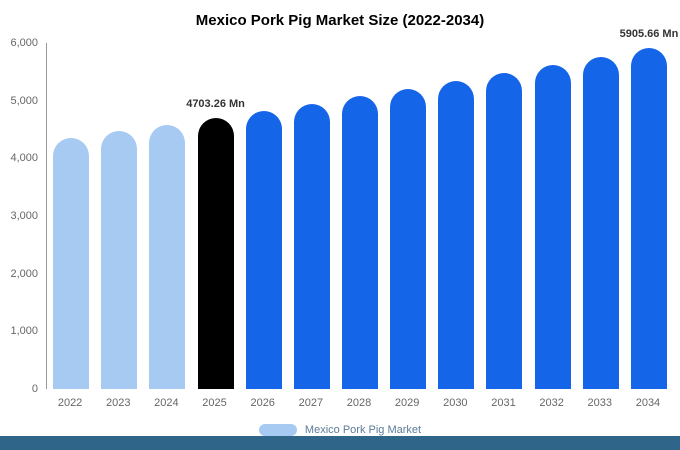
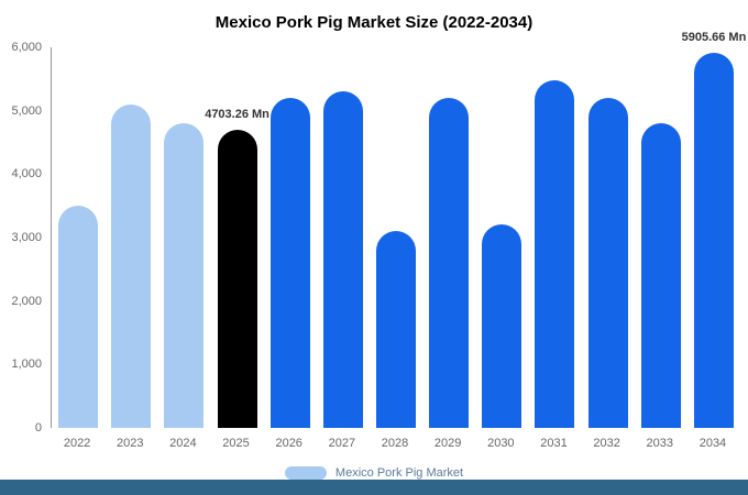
2022: 4400 -> 3500
2023: 4500 -> 5100
2024: 4600 -> 4800
2026: 4800 -> 5200
2027: 4900 -> 5300
2028: 5100 -> 3100
2030: 5300 -> 3200
2032: 5600 -> 5200
2033: 5800 -> 4800
